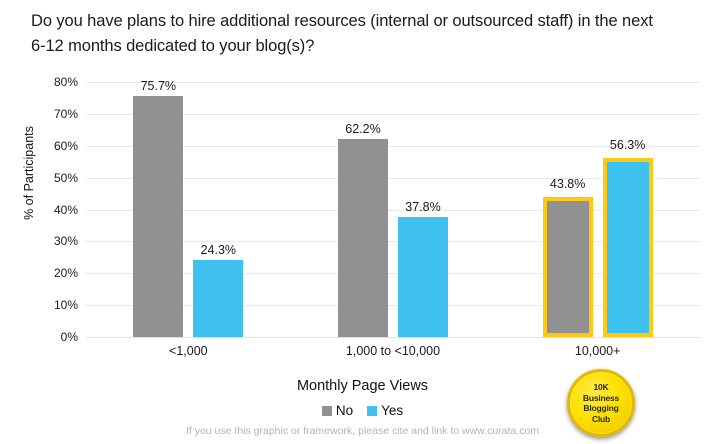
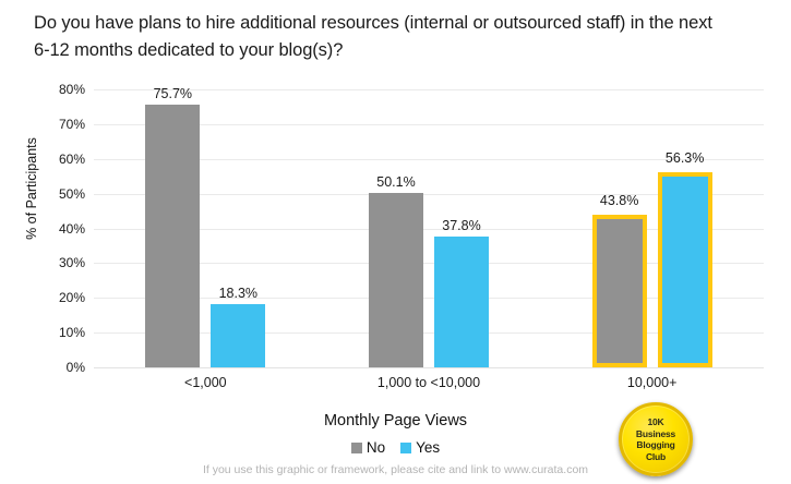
Yes/<1,000: 24.3% -> 18.3%
No/1,000 to <10,000: 62.2% -> 50.1%
